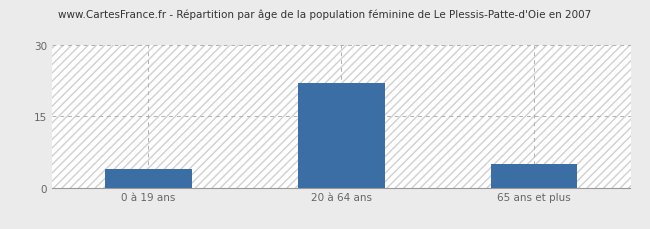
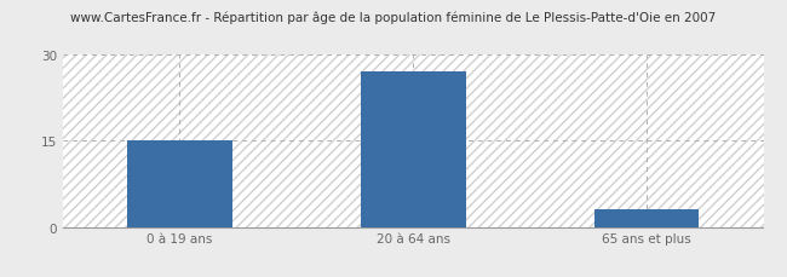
0 à 19 ans: 4 -> 15
20 à 64 ans: 22 -> 27
65 ans et plus: 5 -> 3
